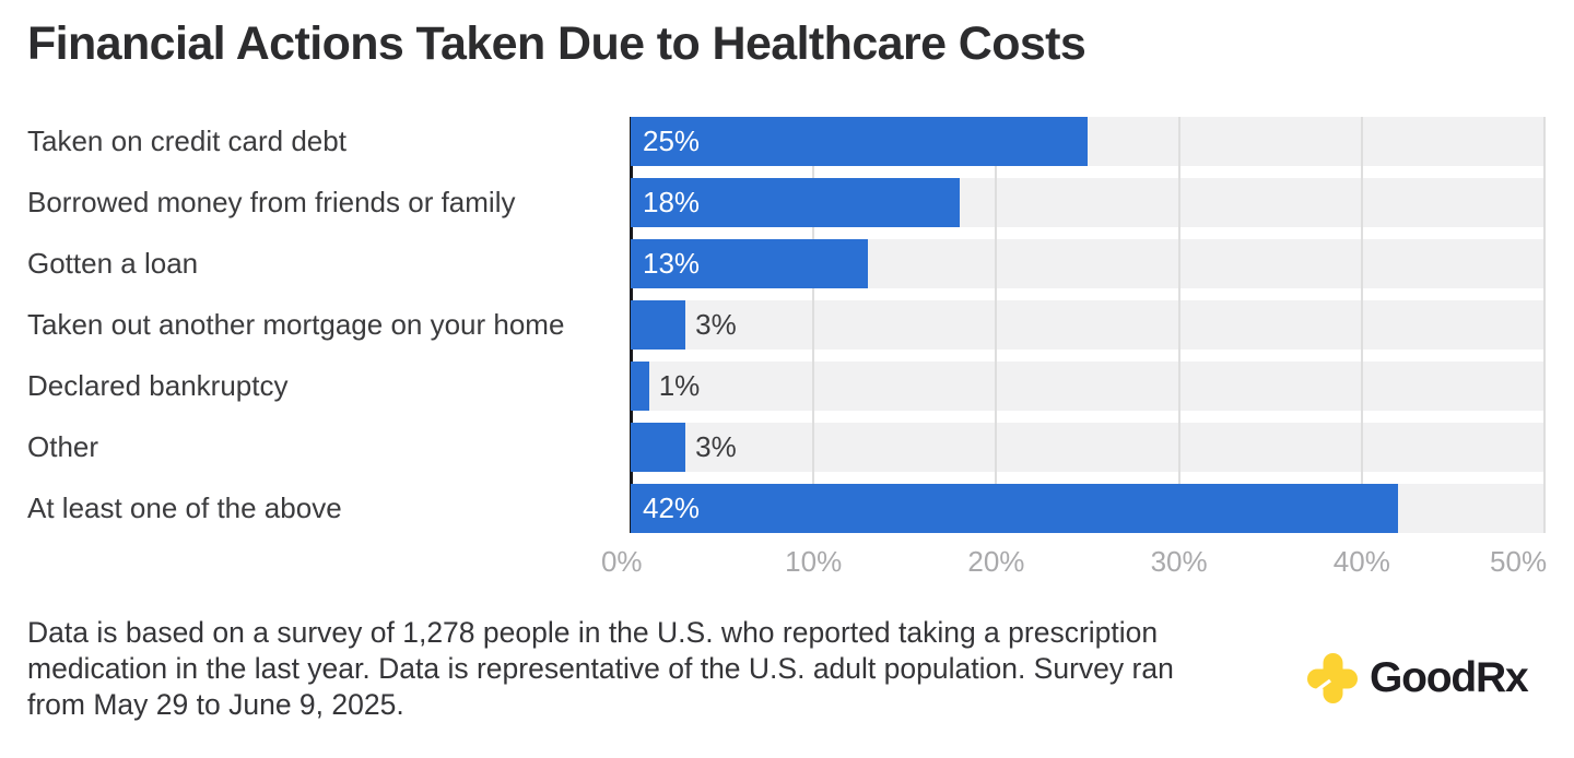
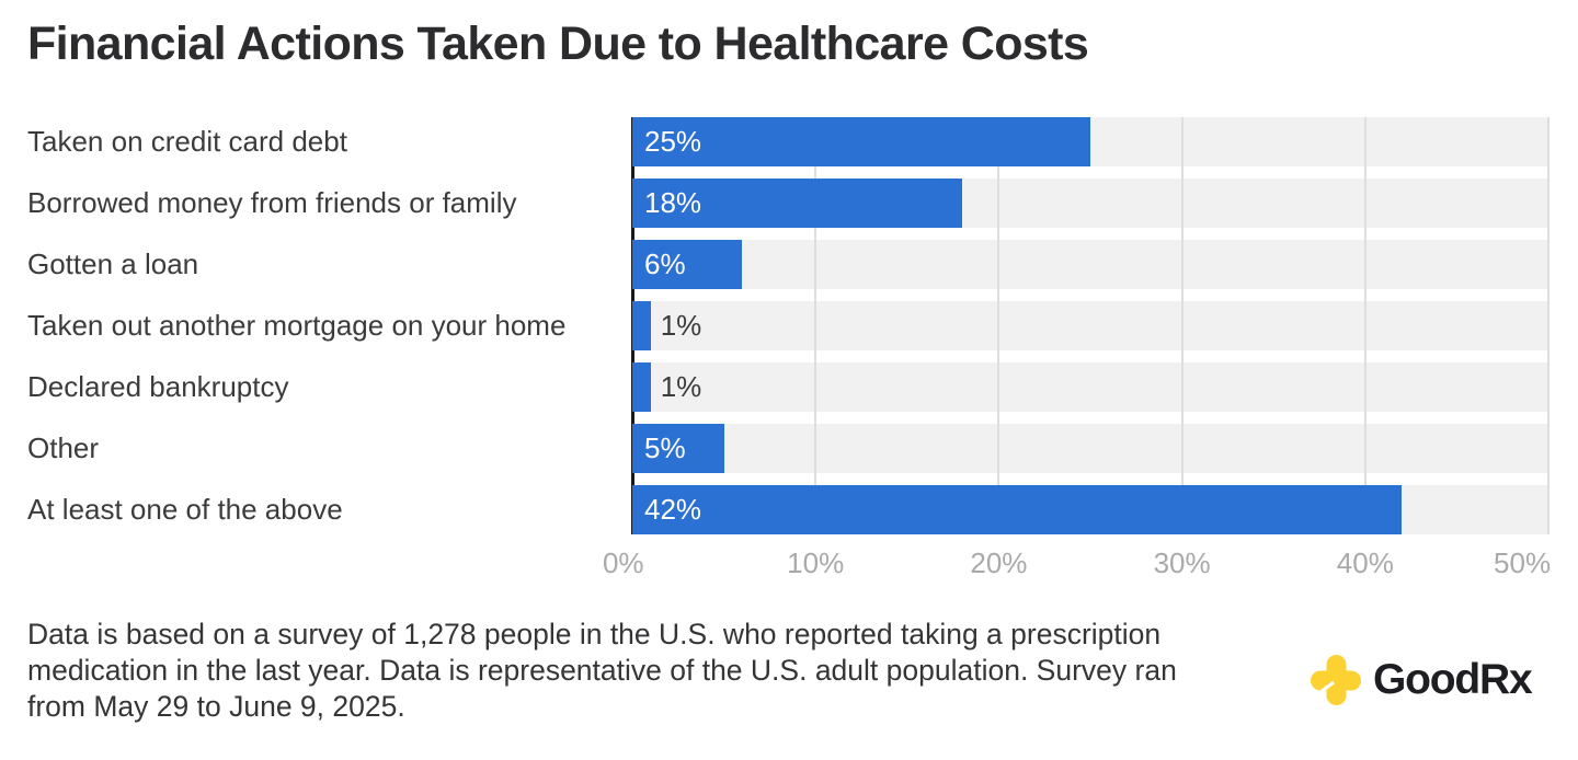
Gotten a loan: 13% -> 6%
Taken out another mortgage on your home: 3% -> 1%
Other: 3% -> 5%
